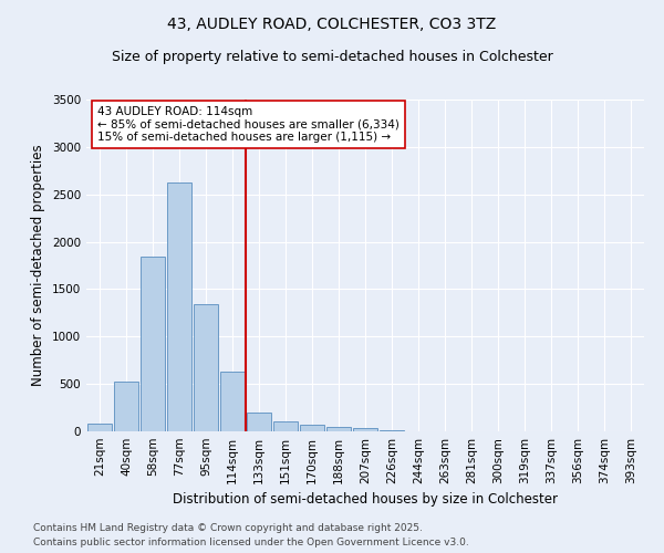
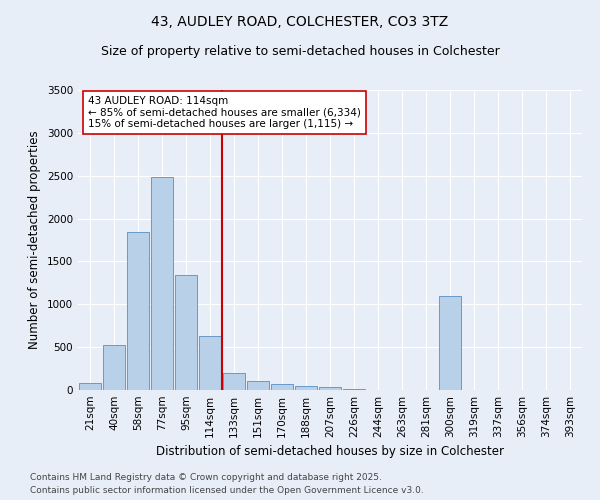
77sqm: 2630 -> 2480
300sqm: 0 -> 1100
